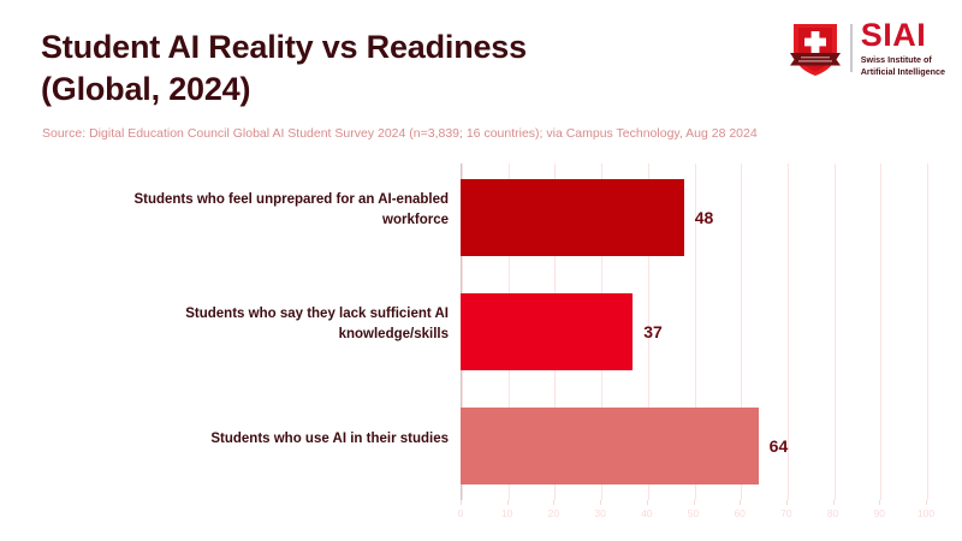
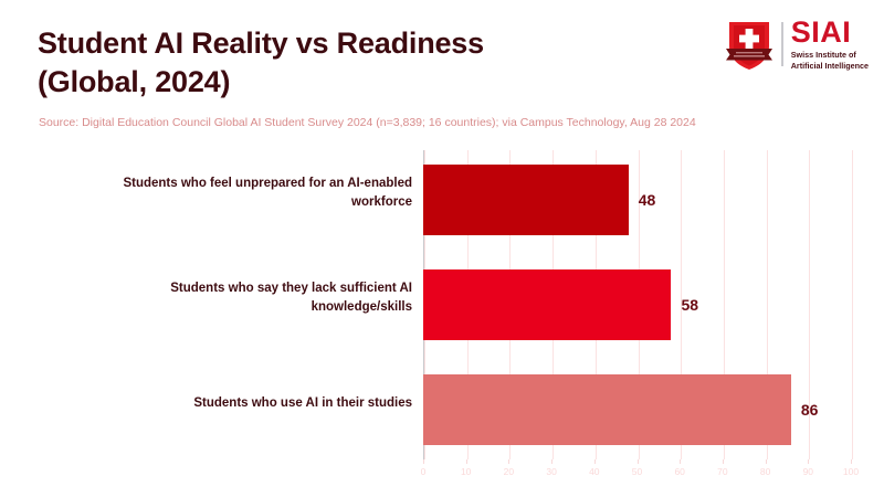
Students who say they lack sufficient AI knowledge/skills: 37 -> 58
Students who use AI in their studies: 64 -> 86
